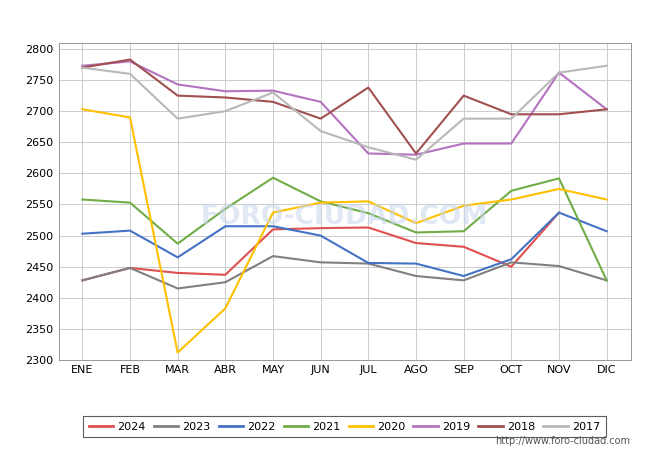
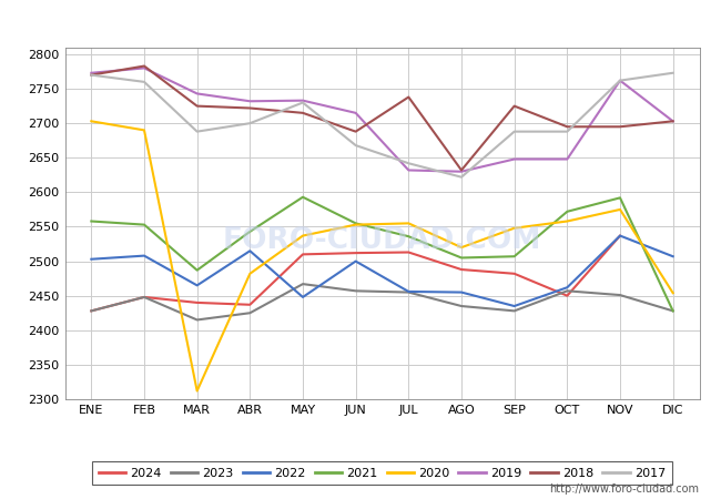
2020/ABR: 2383 -> 2482
2022/MAY: 2515 -> 2448
2020/DIC: 2558 -> 2454
